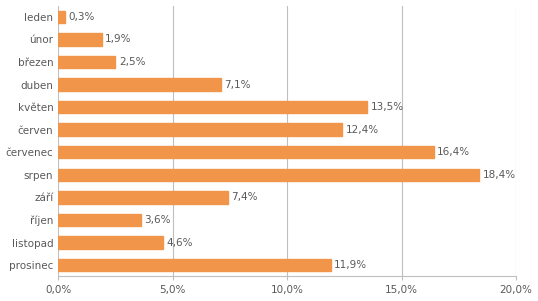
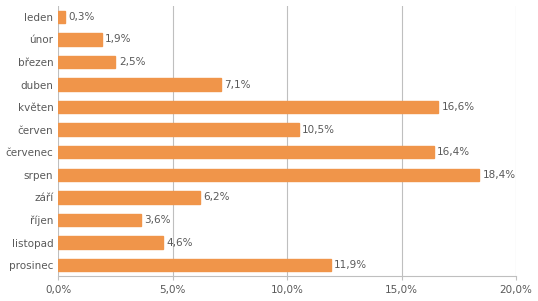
květen: 13,5% -> 16,6%
červen: 12,4% -> 10,5%
září: 7,4% -> 6,2%
